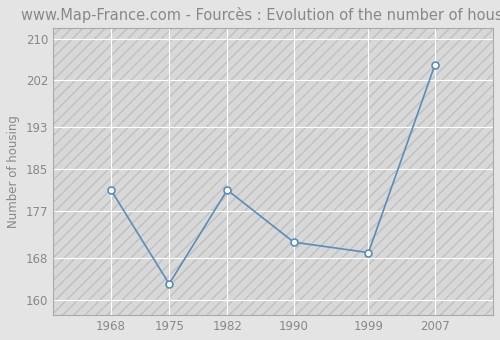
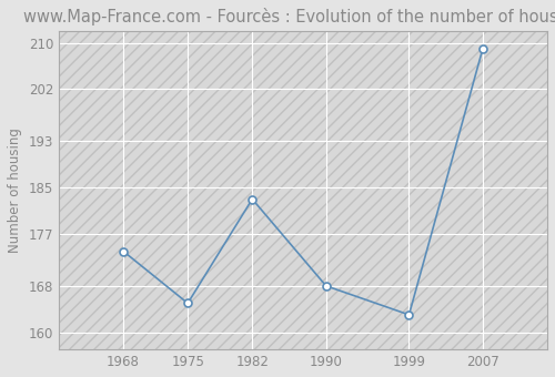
1968: 181 -> 174
1975: 163 -> 165
1982: 181 -> 183
1990: 171 -> 168
1999: 169 -> 163
2007: 205 -> 209
